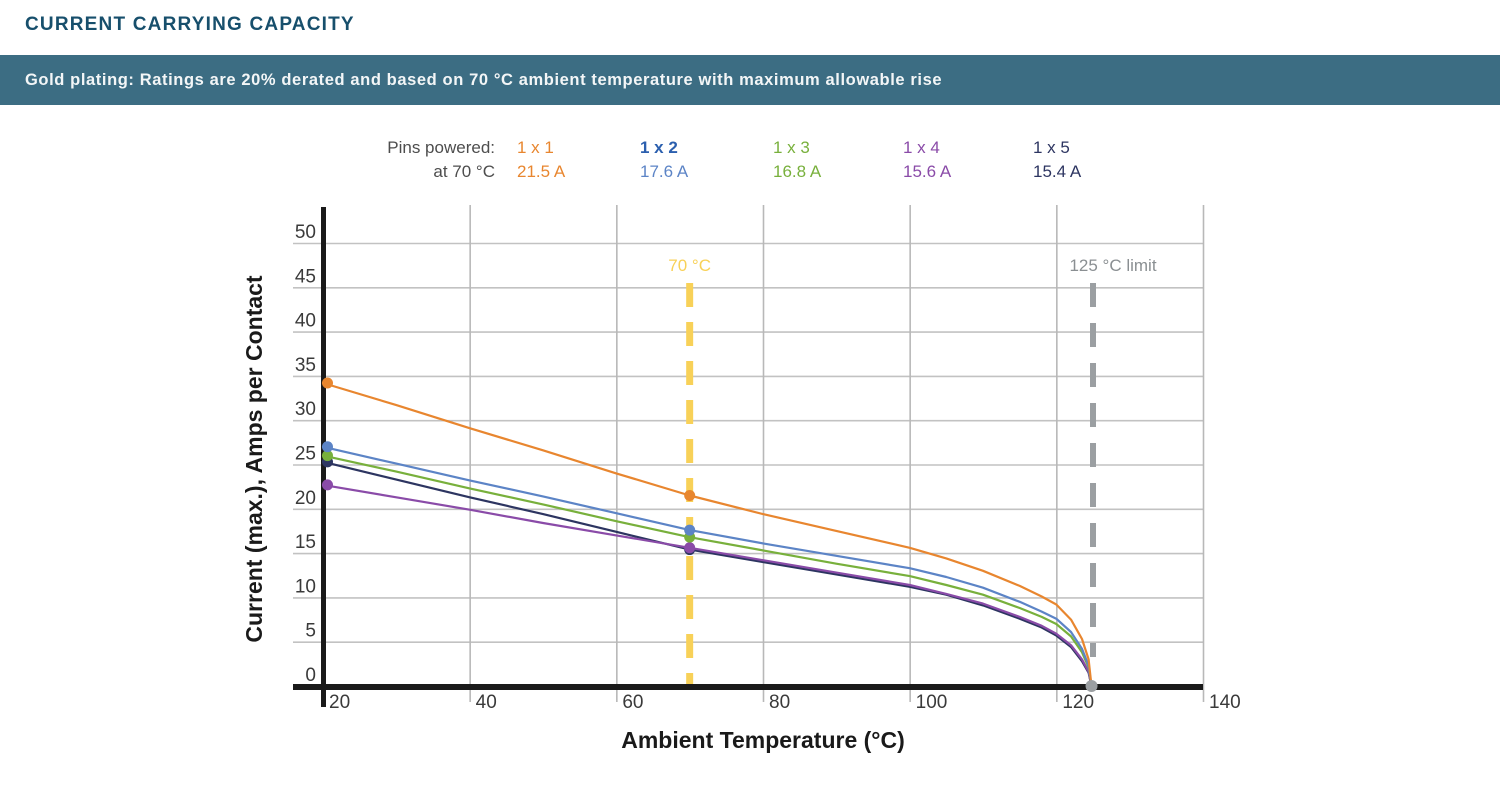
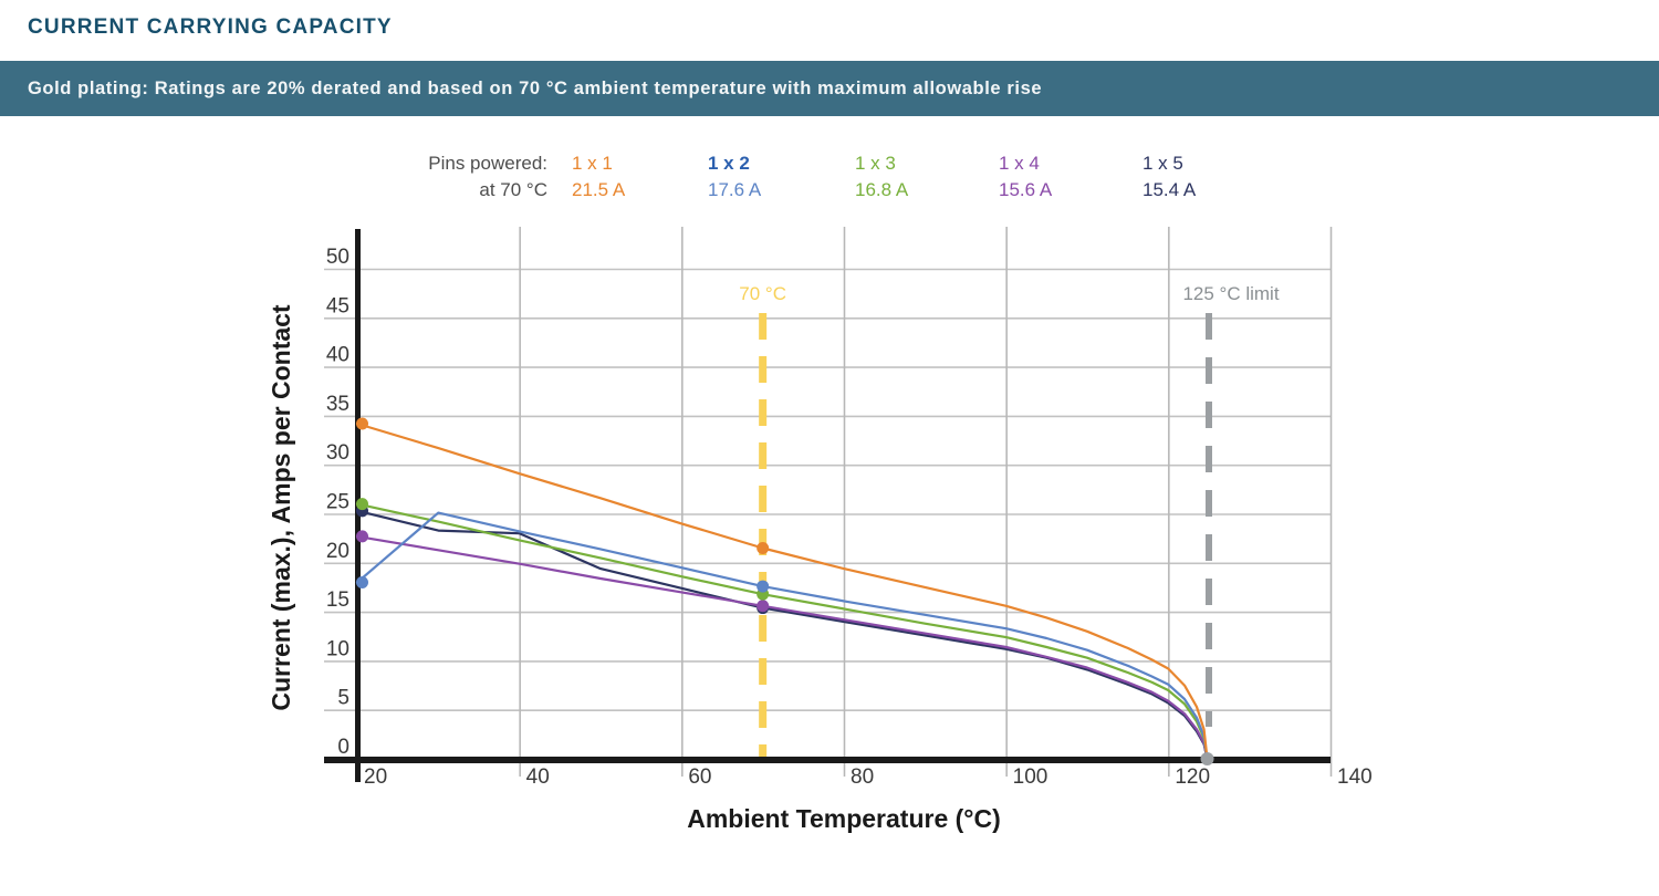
1 x 2/20: 27 -> 18
1 x 5/40: 21 -> 23
